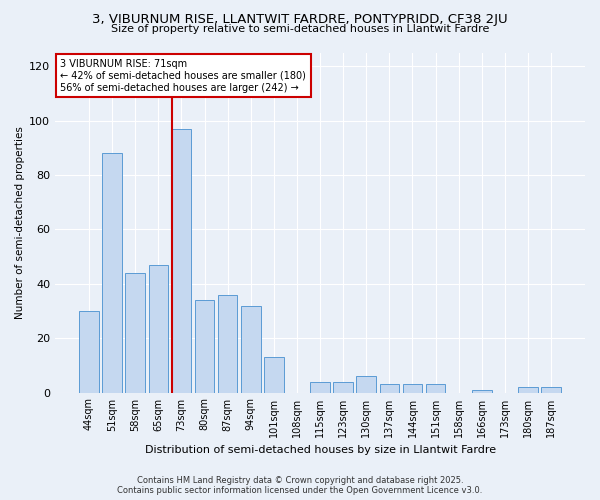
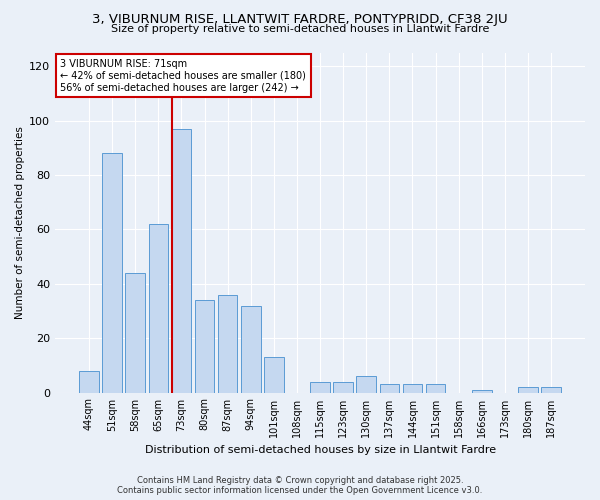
44sqm: 30 -> 8
65sqm: 47 -> 62
